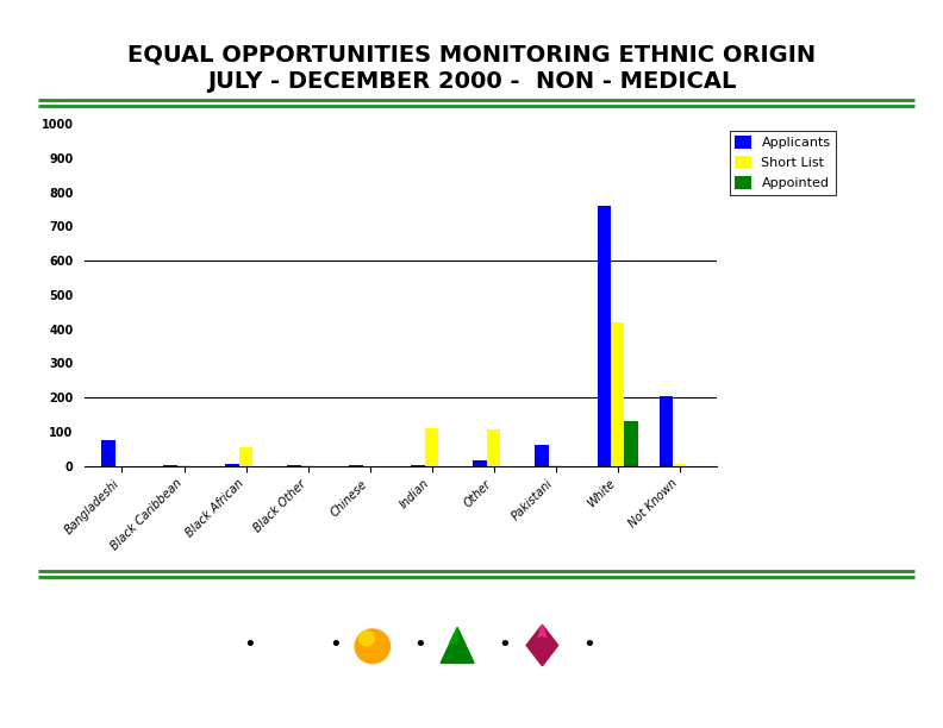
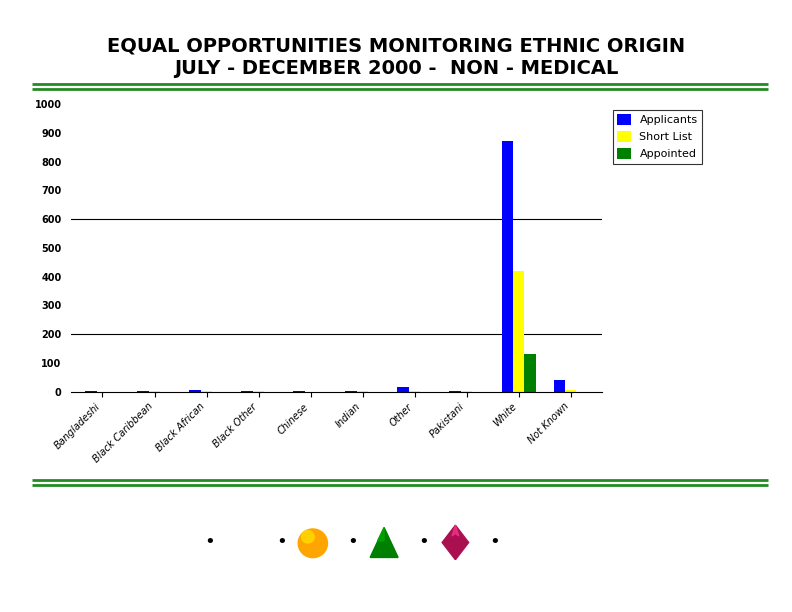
Applicants/Bangladeshi: 75 -> 2
Short List/Black African: 55 -> 1
Short List/Indian: 110 -> 1
Short List/Other: 105 -> 2
Applicants/Pakistani: 60 -> 4
Applicants/White: 760 -> 870
Applicants/Not Known: 205 -> 40
